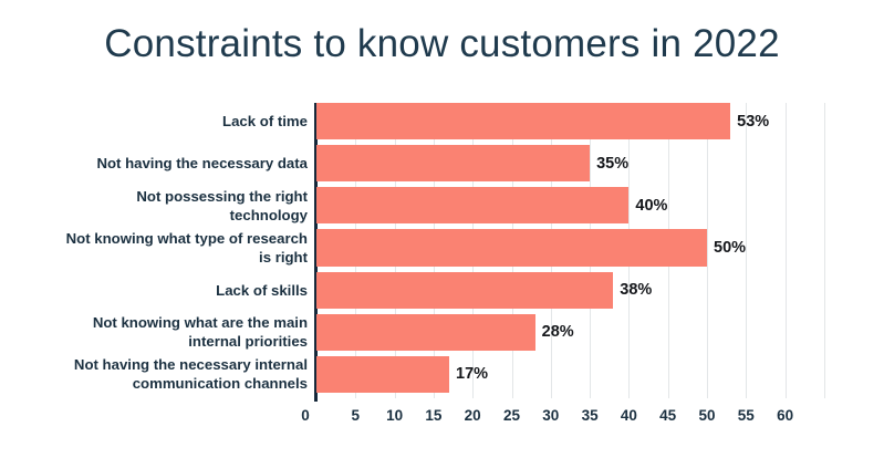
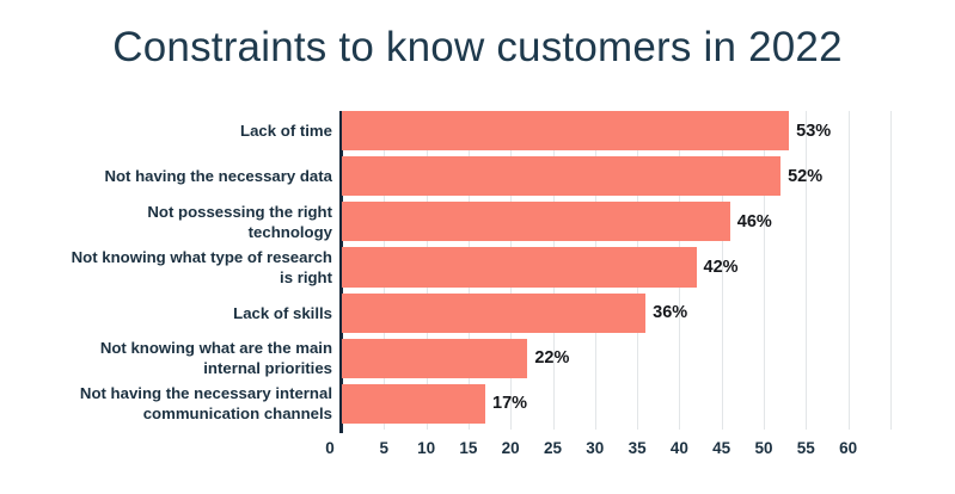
Not having the necessary data: 35% -> 52%
Not possessing the right technology: 40% -> 46%
Not knowing what type of research is right: 50% -> 42%
Lack of skills: 38% -> 36%
Not knowing what are the main internal priorities: 28% -> 22%
